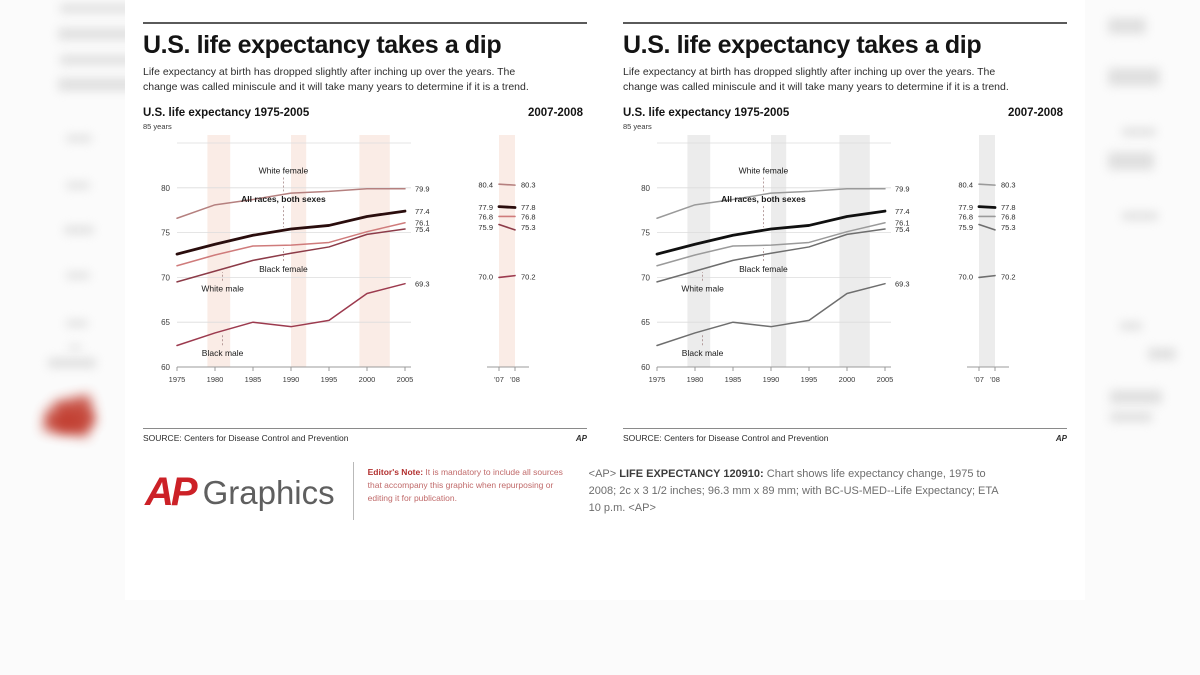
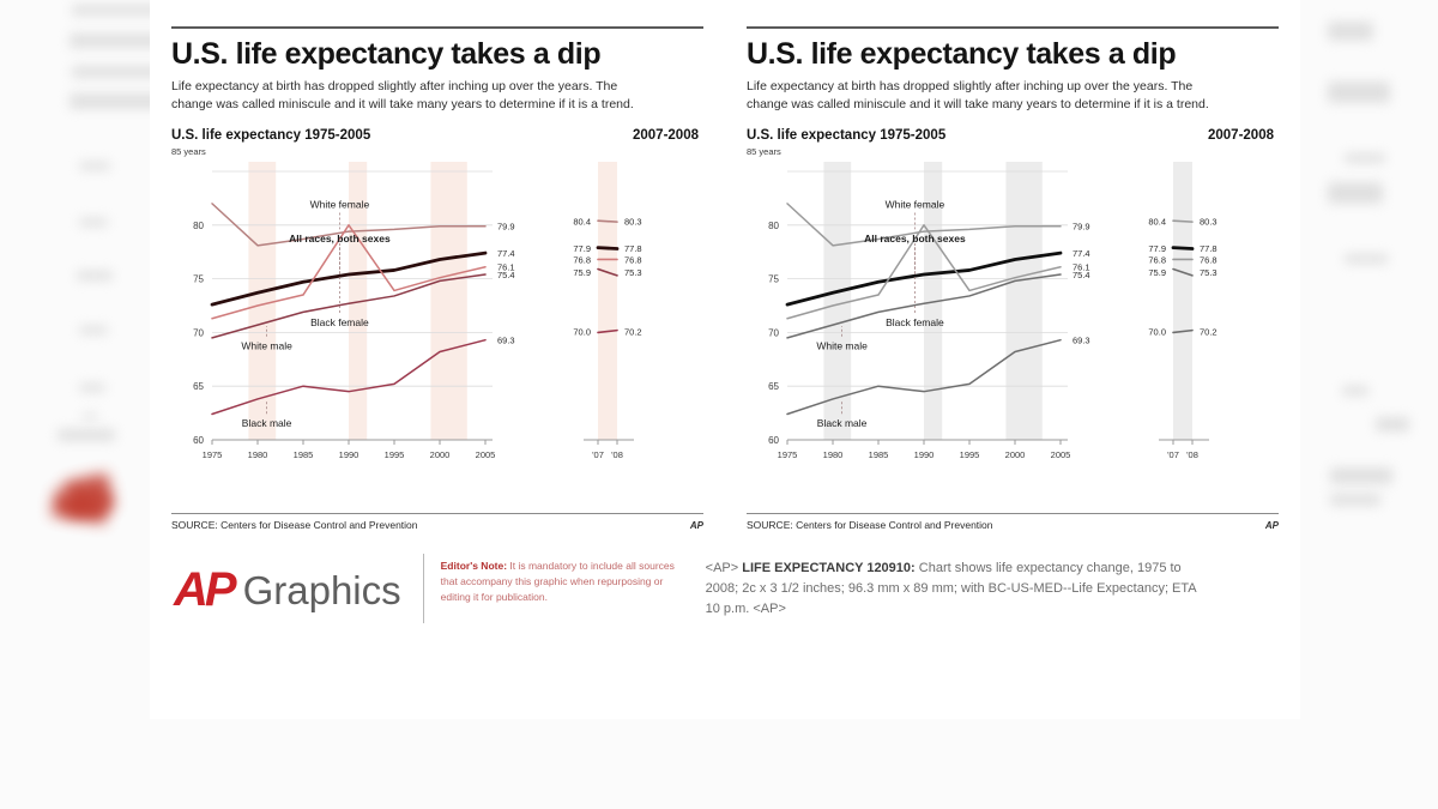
White female/1975: 77 -> 82
Black female/1990: 74 -> 80
